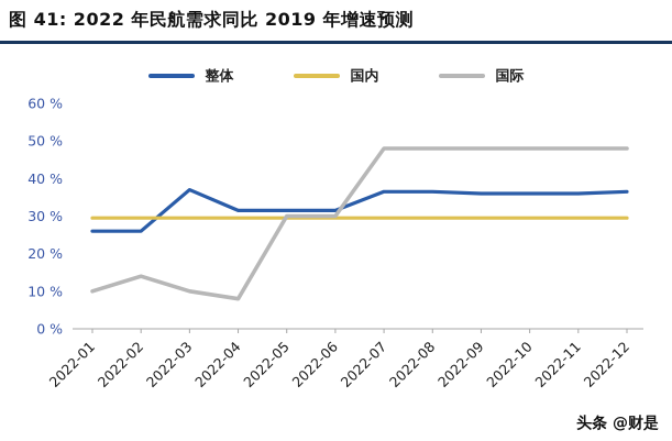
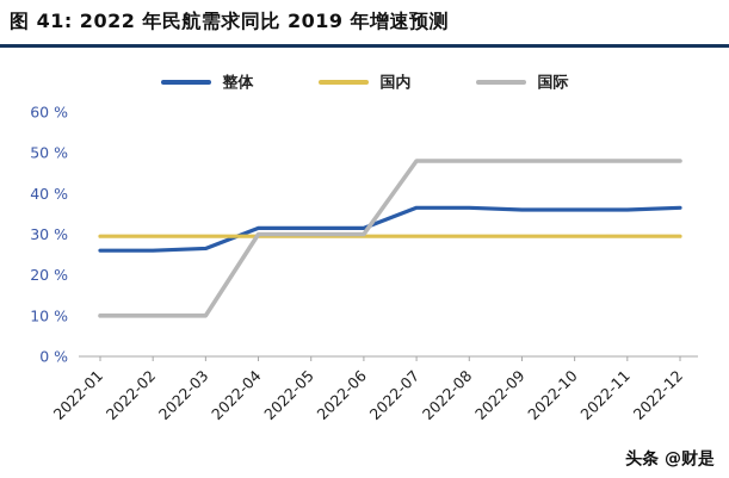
国际/2022-02: 14% -> 10%
整体/2022-03: 37% -> 26%
国际/2022-04: 8% -> 30%
